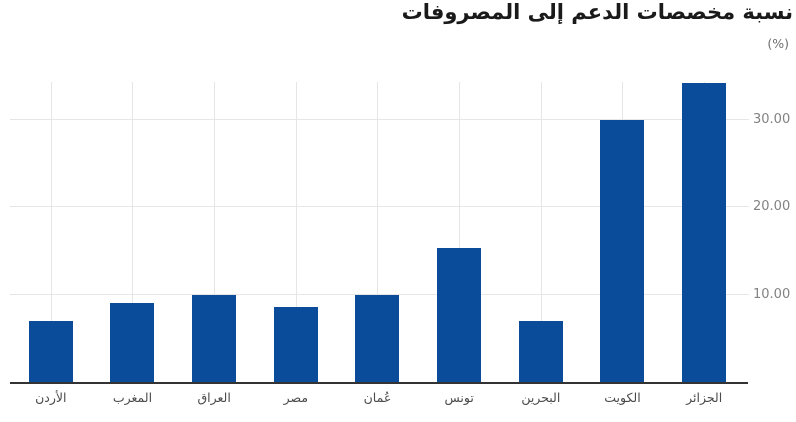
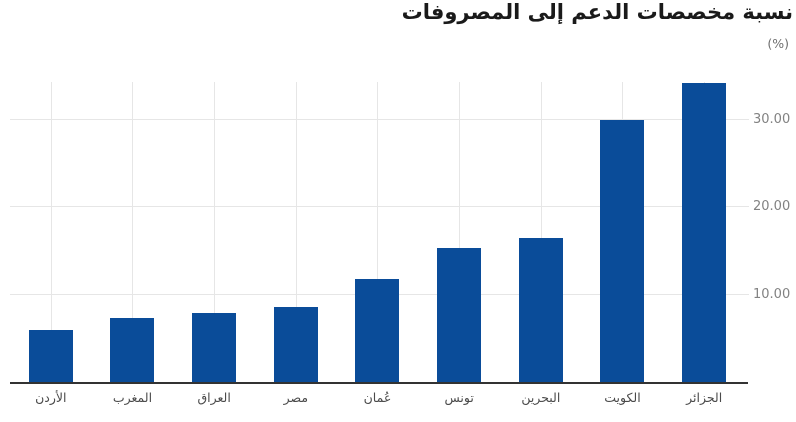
البحرين: 7 -> 16
عُمان: 10 -> 12
العراق: 10 -> 8
المغرب: 9 -> 7
الأردن: 7 -> 6
